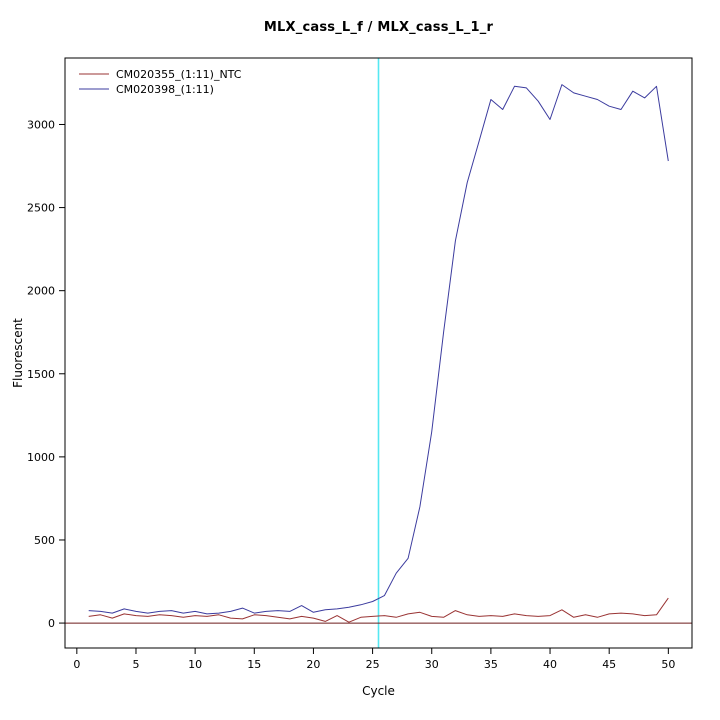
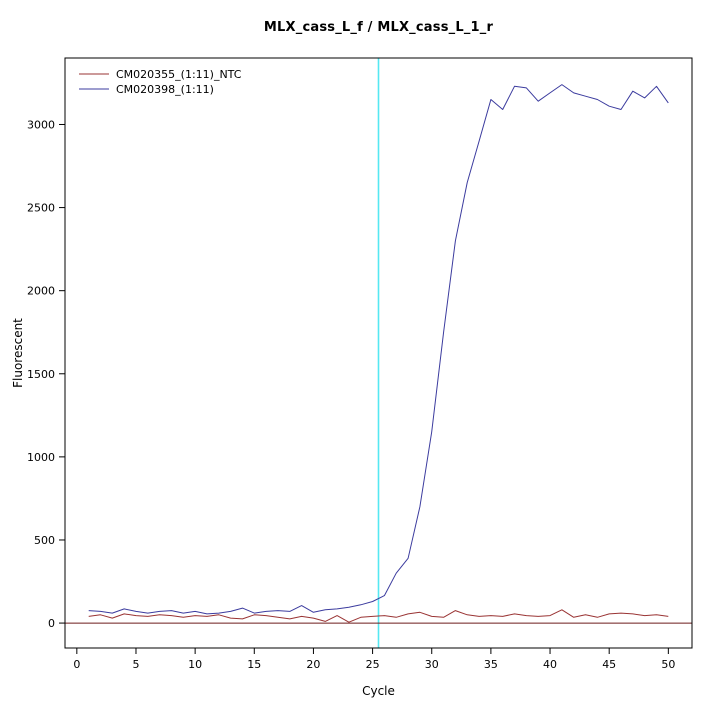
CM020398_(1:11)/40: 3030 -> 3190
CM020355_(1:11)_NTC/50: 150 -> 40
CM020398_(1:11)/50: 2780 -> 3130
